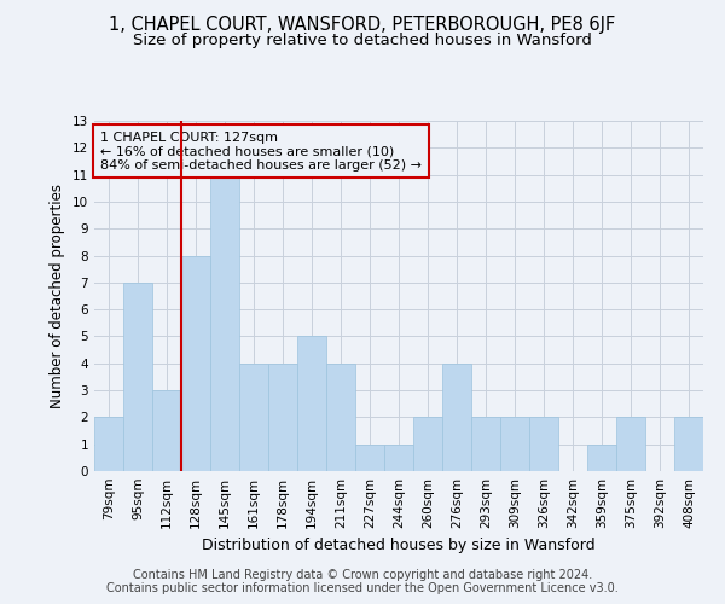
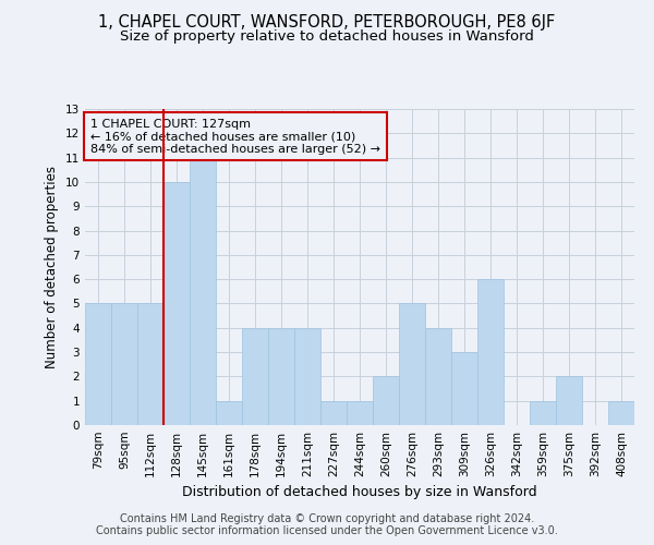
79sqm: 2 -> 5
95sqm: 7 -> 5
112sqm: 3 -> 5
128sqm: 8 -> 10
161sqm: 4 -> 1
194sqm: 5 -> 4
276sqm: 4 -> 5
293sqm: 2 -> 4
309sqm: 2 -> 3
326sqm: 2 -> 6
408sqm: 2 -> 1
